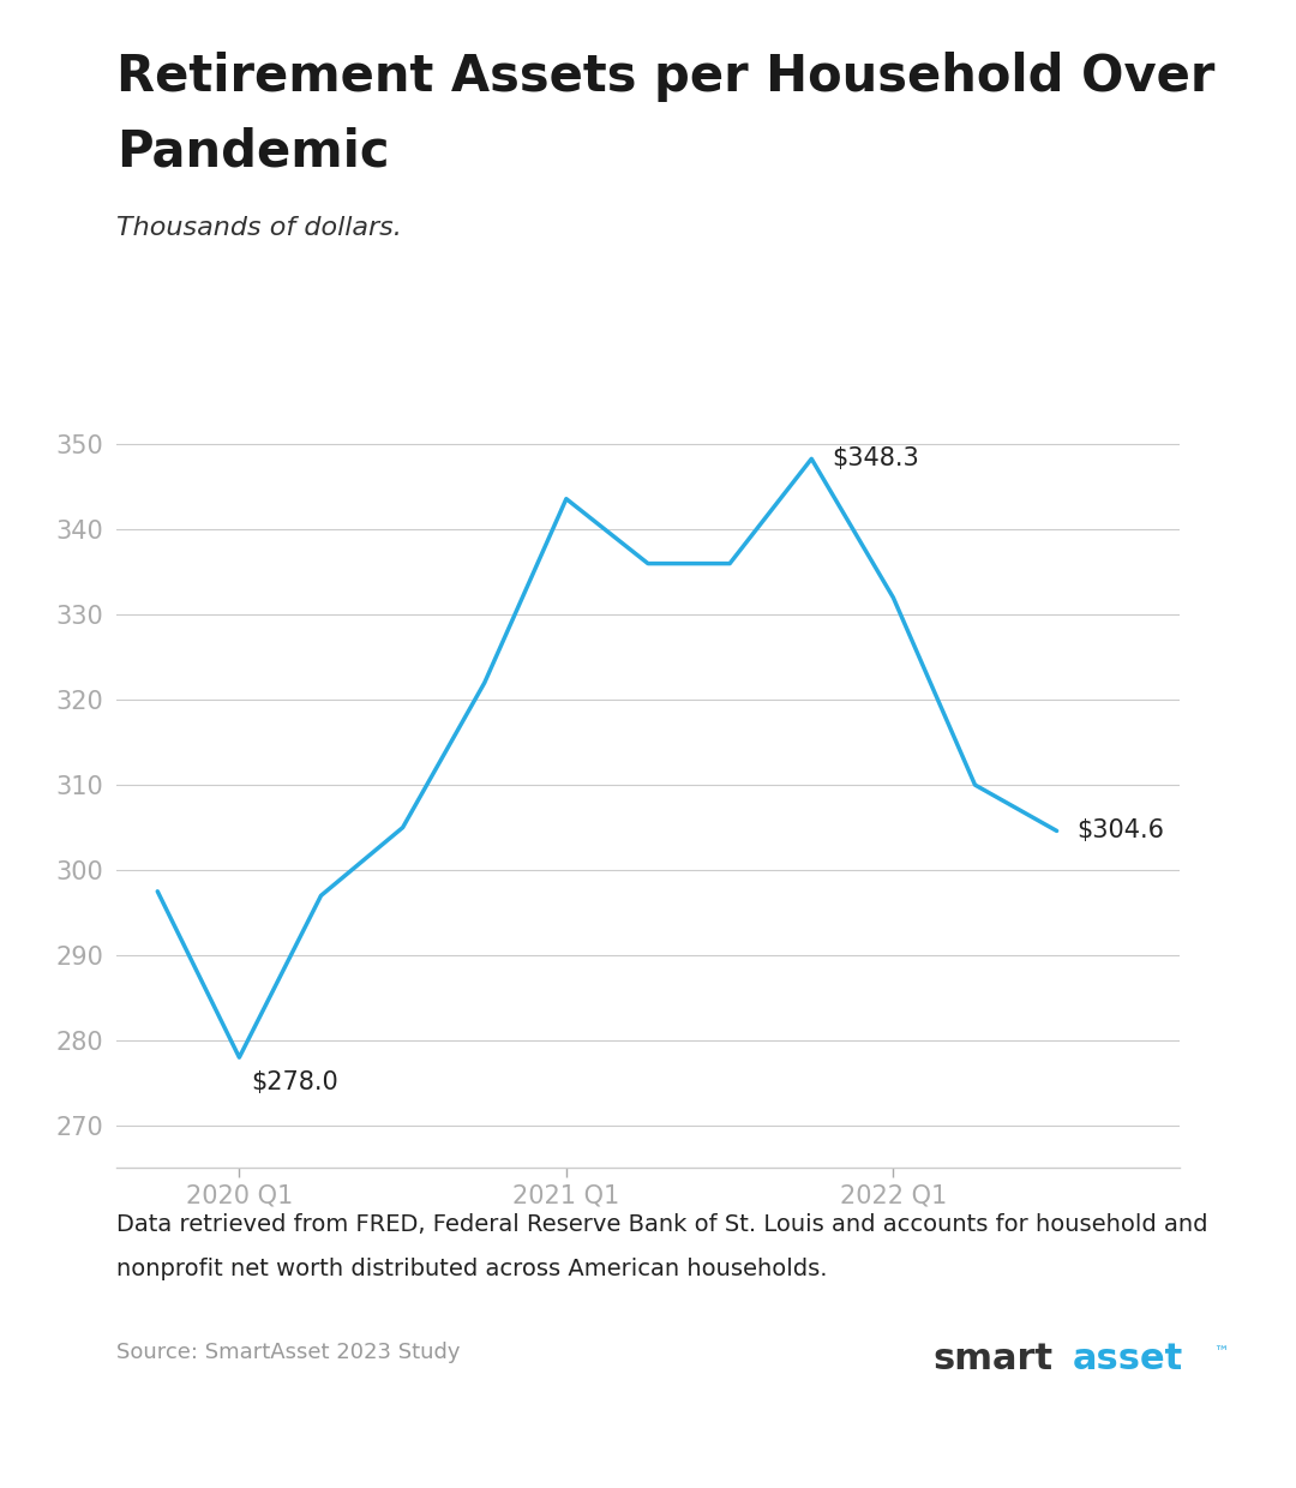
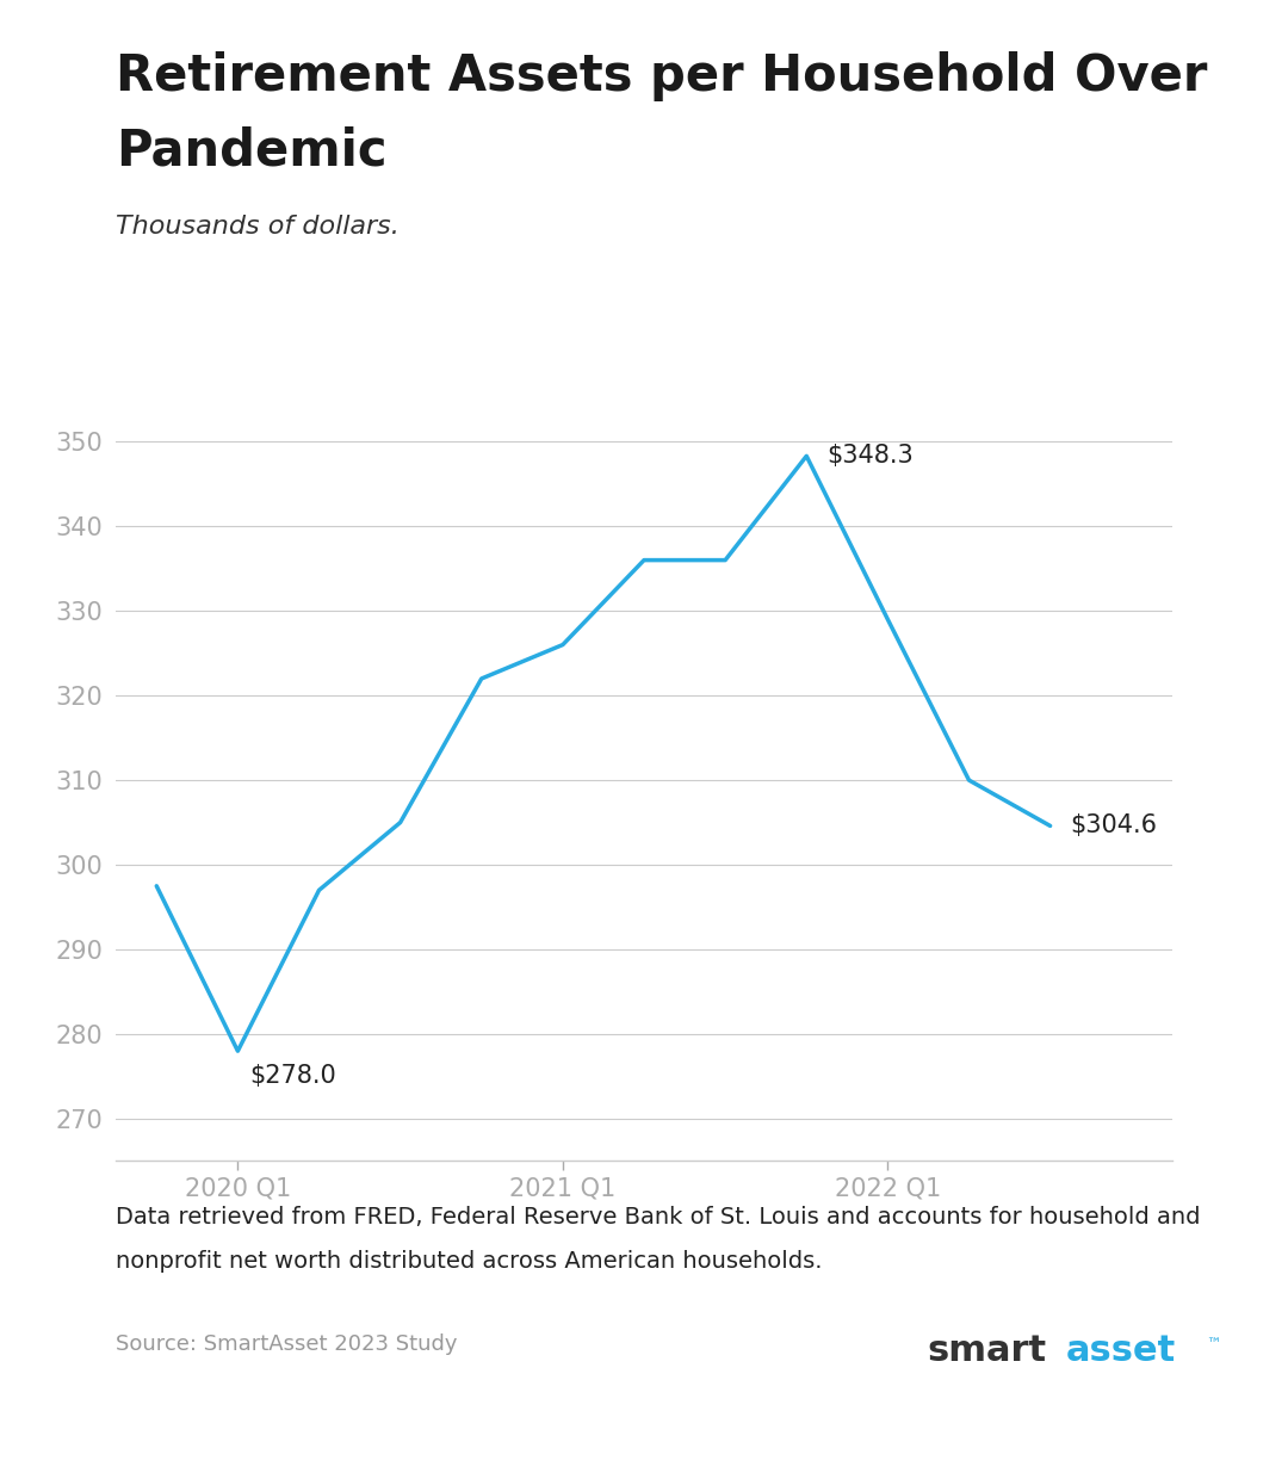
2021 Q1: 343.6 -> 326.0
2022 Q1: 332.0 -> 329.0
